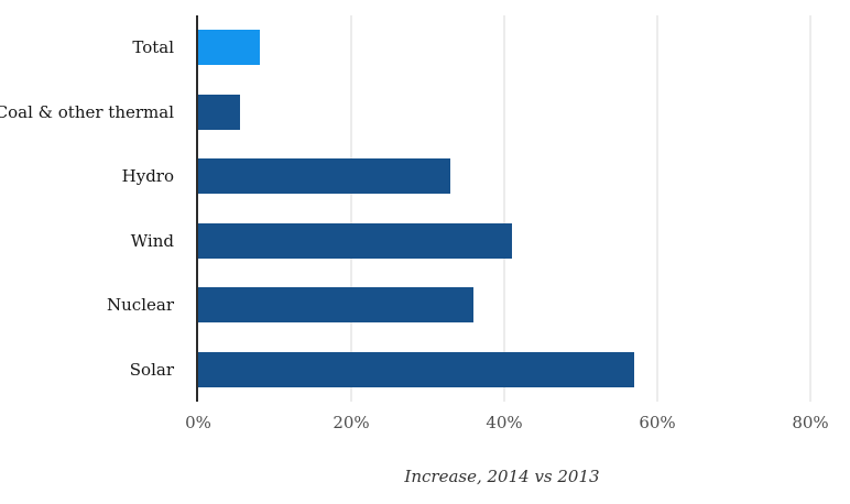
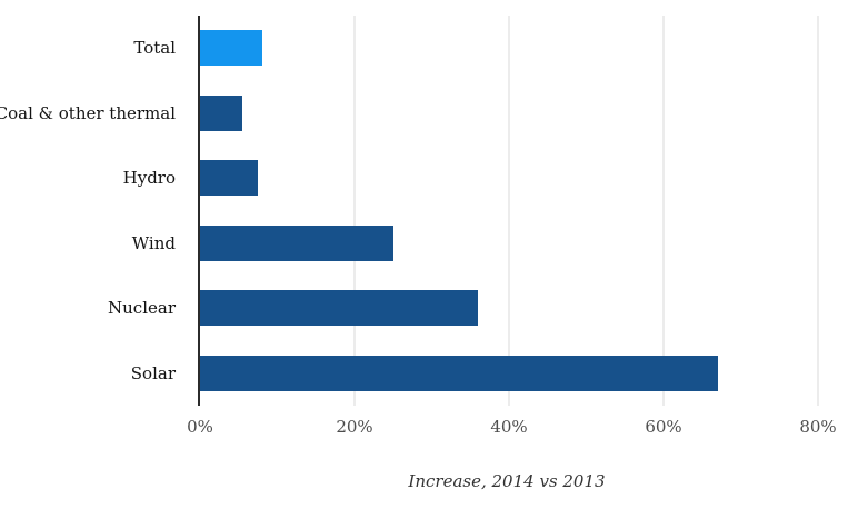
Hydro: 33% -> 8%
Wind: 41% -> 25%
Solar: 57% -> 67%
